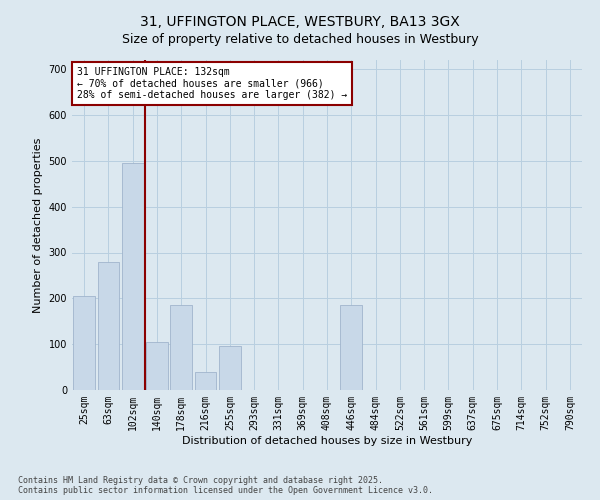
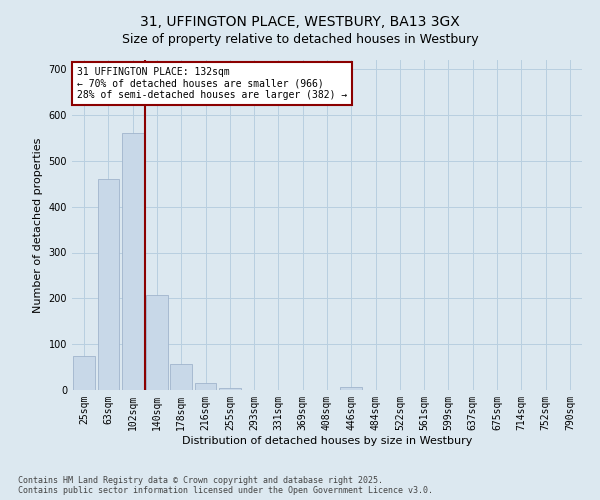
25sqm: 205 -> 75
63sqm: 280 -> 460
102sqm: 495 -> 560
140sqm: 105 -> 207
178sqm: 185 -> 57
216sqm: 40 -> 15
255sqm: 95 -> 4
446sqm: 185 -> 6
